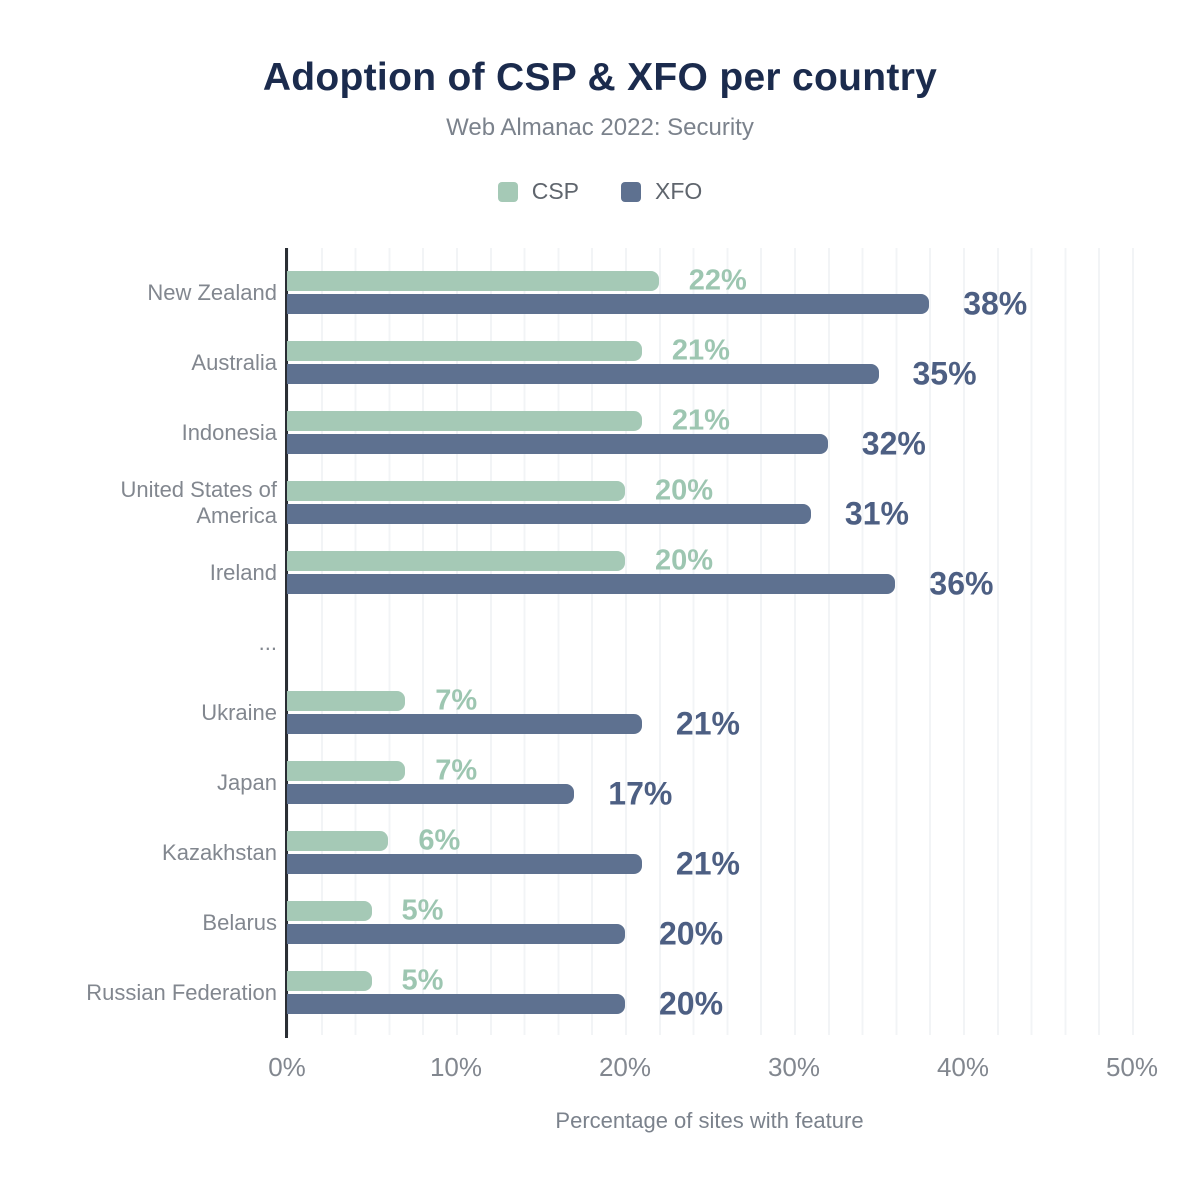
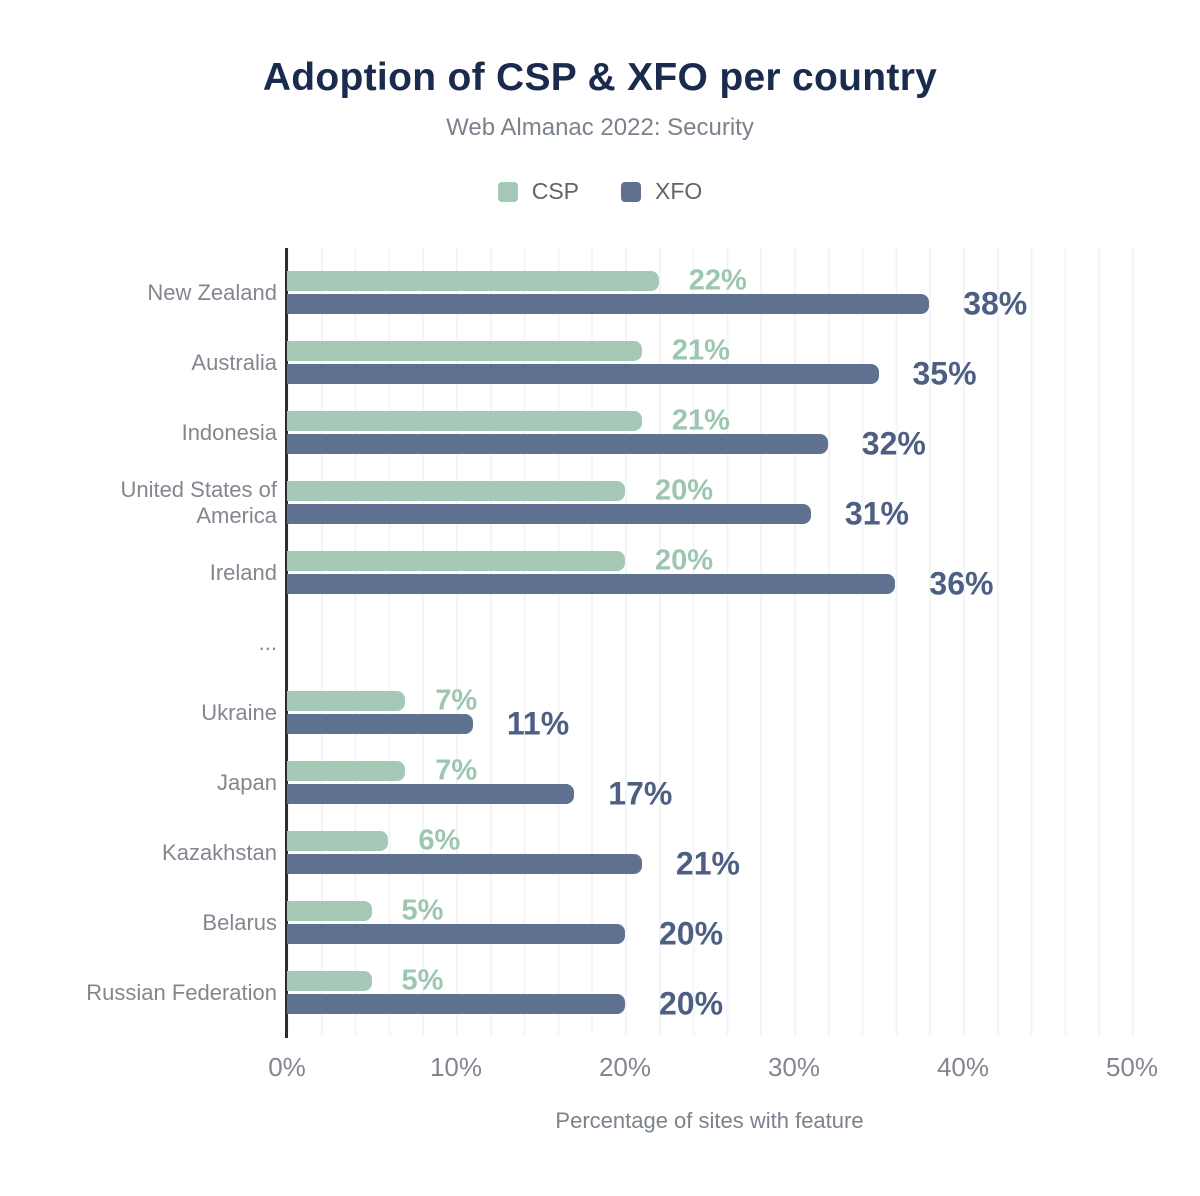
XFO/Ukraine: 21% -> 11%
